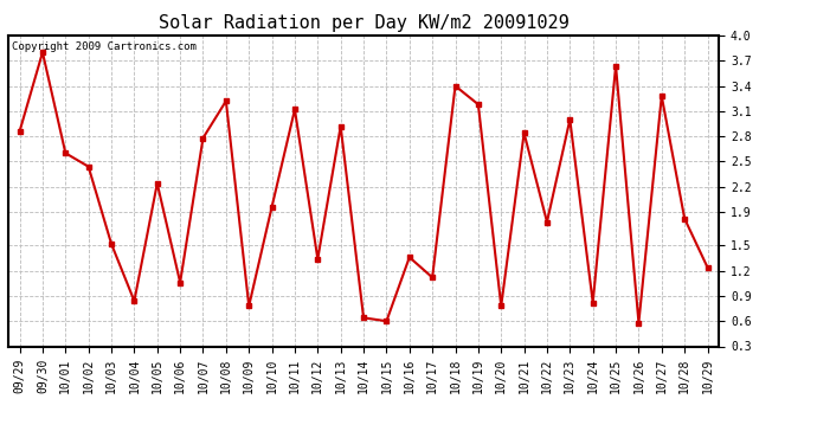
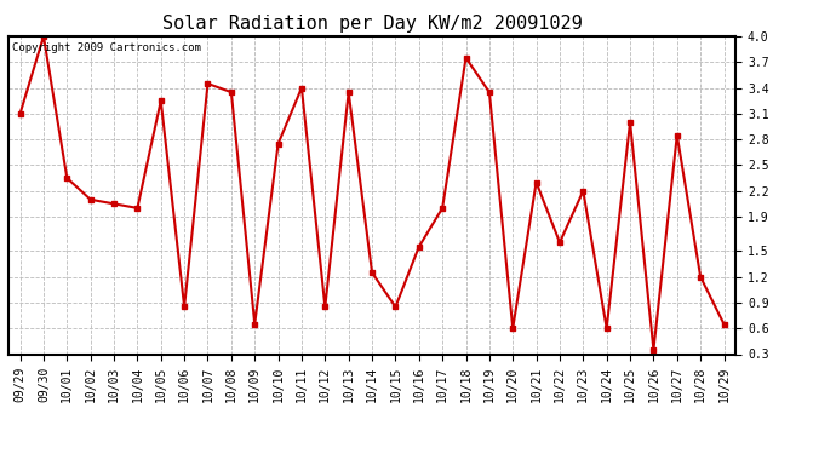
09/29: 2.86 -> 3.10
09/30: 3.80 -> 4.00
10/01: 2.60 -> 2.35
10/02: 2.44 -> 2.10
10/03: 1.52 -> 2.05
10/04: 0.84 -> 2.00
10/05: 2.24 -> 3.25
10/06: 1.06 -> 0.85
10/07: 2.78 -> 3.45
10/08: 3.22 -> 3.35
10/09: 0.78 -> 0.65
10/10: 1.96 -> 2.75
10/11: 3.12 -> 3.40
10/12: 1.34 -> 0.85
10/13: 2.92 -> 3.35
10/14: 0.64 -> 1.25
10/15: 0.60 -> 0.85
10/16: 1.36 -> 1.55
10/17: 1.12 -> 2.00
10/18: 3.40 -> 3.75
10/19: 3.18 -> 3.35
10/20: 0.78 -> 0.60
10/21: 2.84 -> 2.30
10/22: 1.78 -> 1.60
10/23: 3.00 -> 2.20
10/24: 0.82 -> 0.60
10/25: 3.64 -> 3.00
10/26: 0.58 -> 0.35
10/27: 3.28 -> 2.85
10/28: 1.82 -> 1.20
10/29: 1.24 -> 0.65
